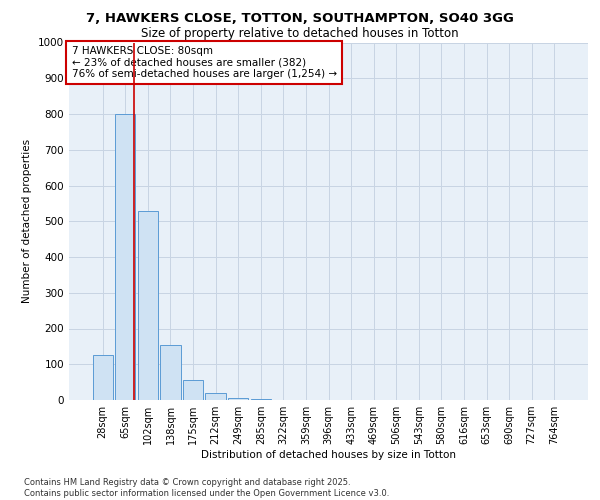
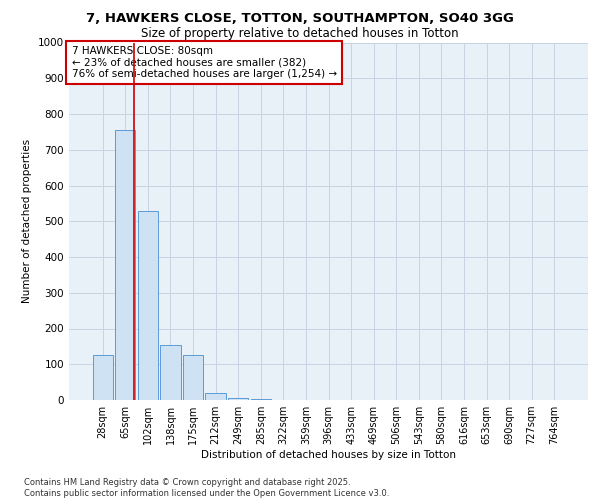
65sqm: 800 -> 755
175sqm: 55 -> 125
